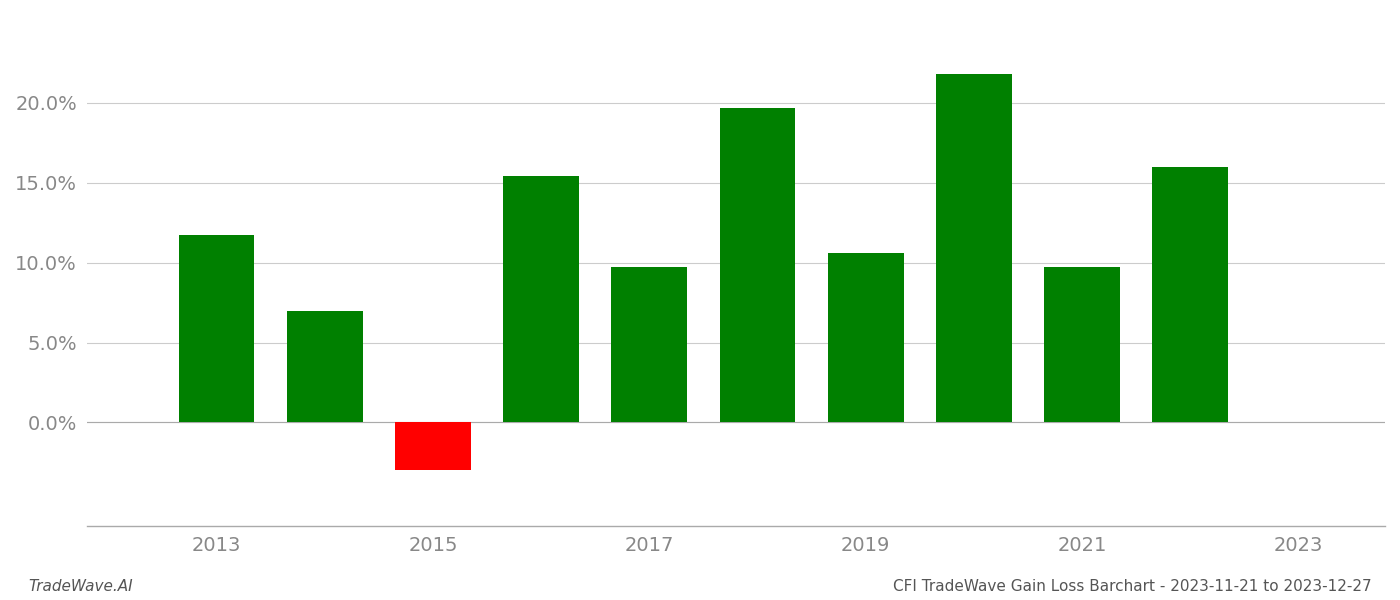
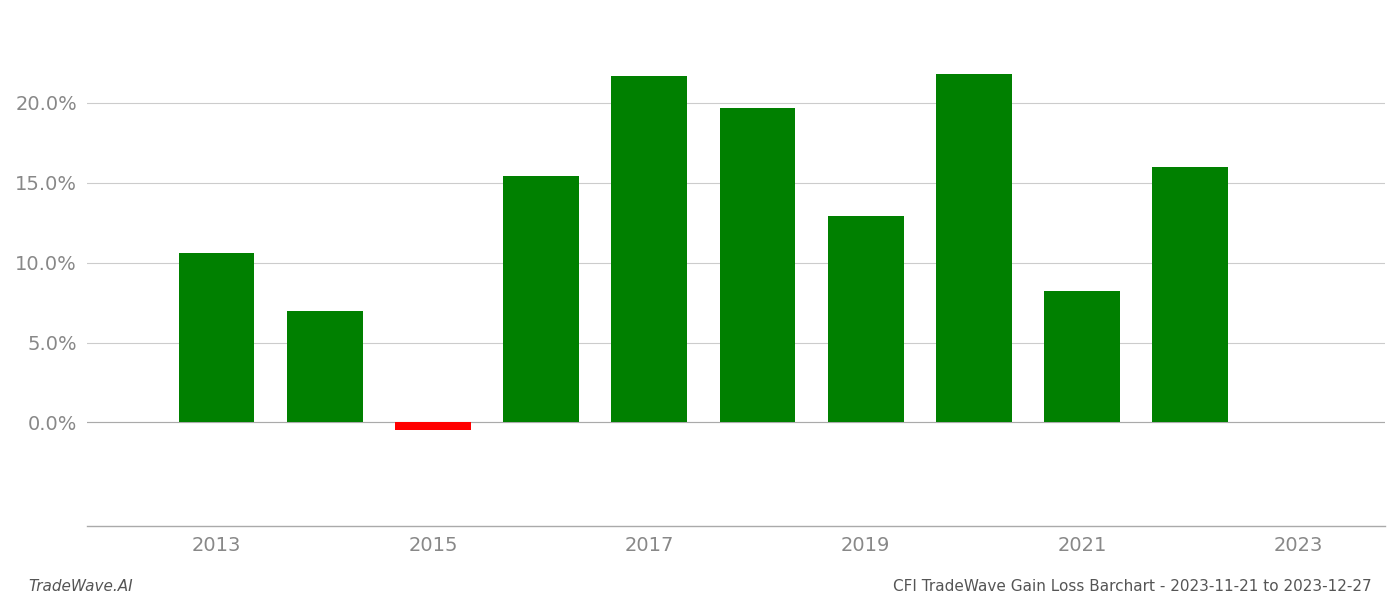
2013: 11.7% -> 10.6%
2015: -3.0% -> -0.5%
2017: 9.7% -> 21.7%
2019: 10.6% -> 12.9%
2021: 9.7% -> 8.2%
